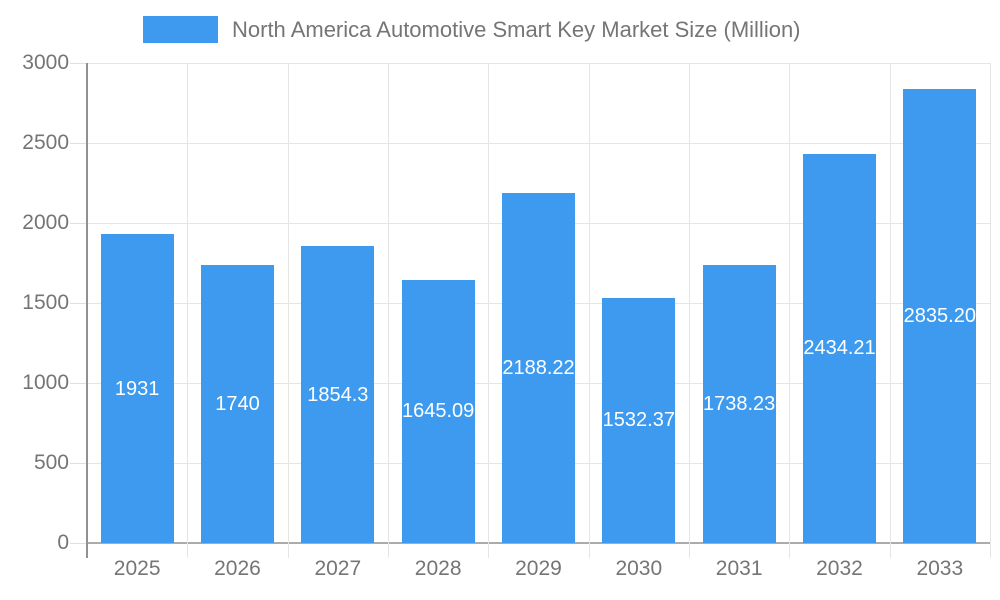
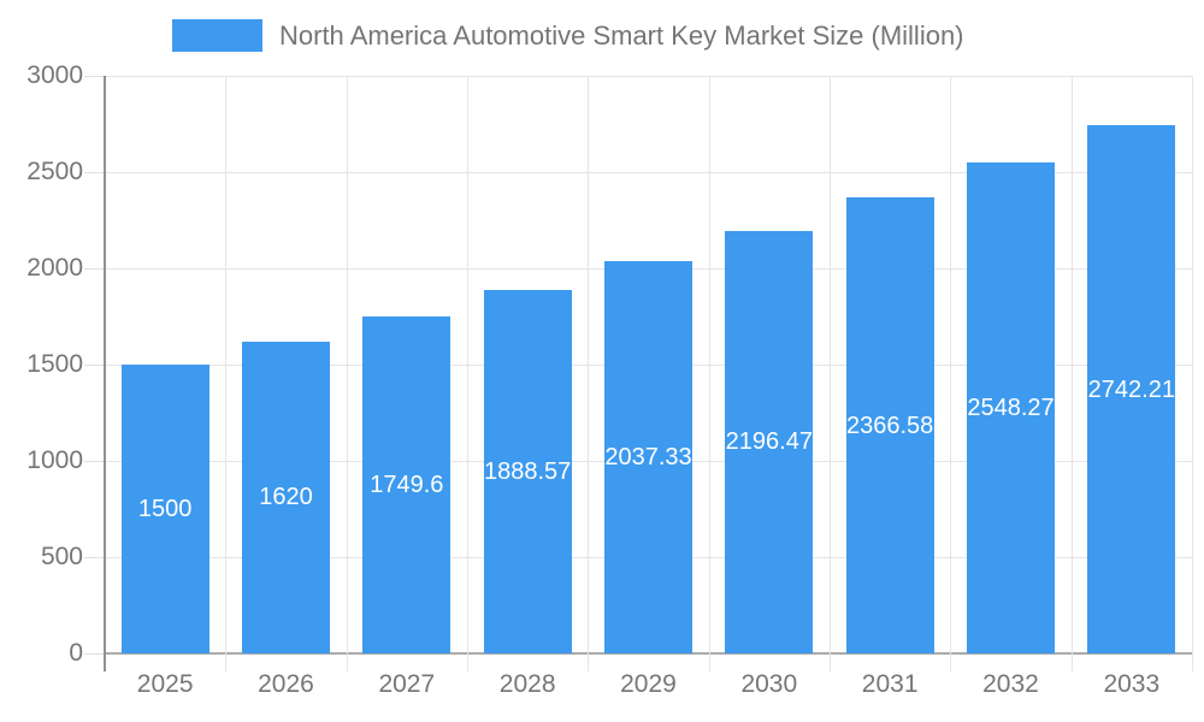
2025: 1931 -> 1500
2026: 1740 -> 1620
2027: 1854.3 -> 1749.6
2028: 1645.09 -> 1888.57
2029: 2188.22 -> 2037.33
2030: 1532.37 -> 2196.47
2031: 1738.23 -> 2366.58
2032: 2434.21 -> 2548.27
2033: 2835.20 -> 2742.21
